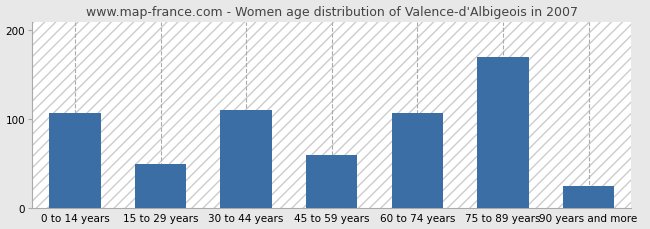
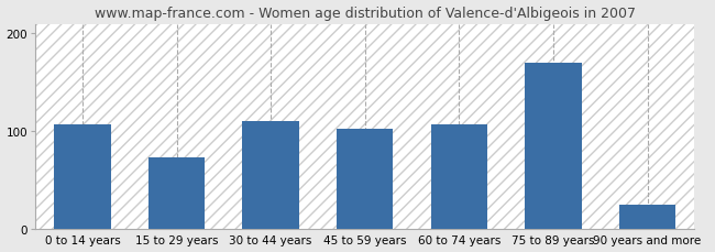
15 to 29 years: 50 -> 73
45 to 59 years: 60 -> 102
